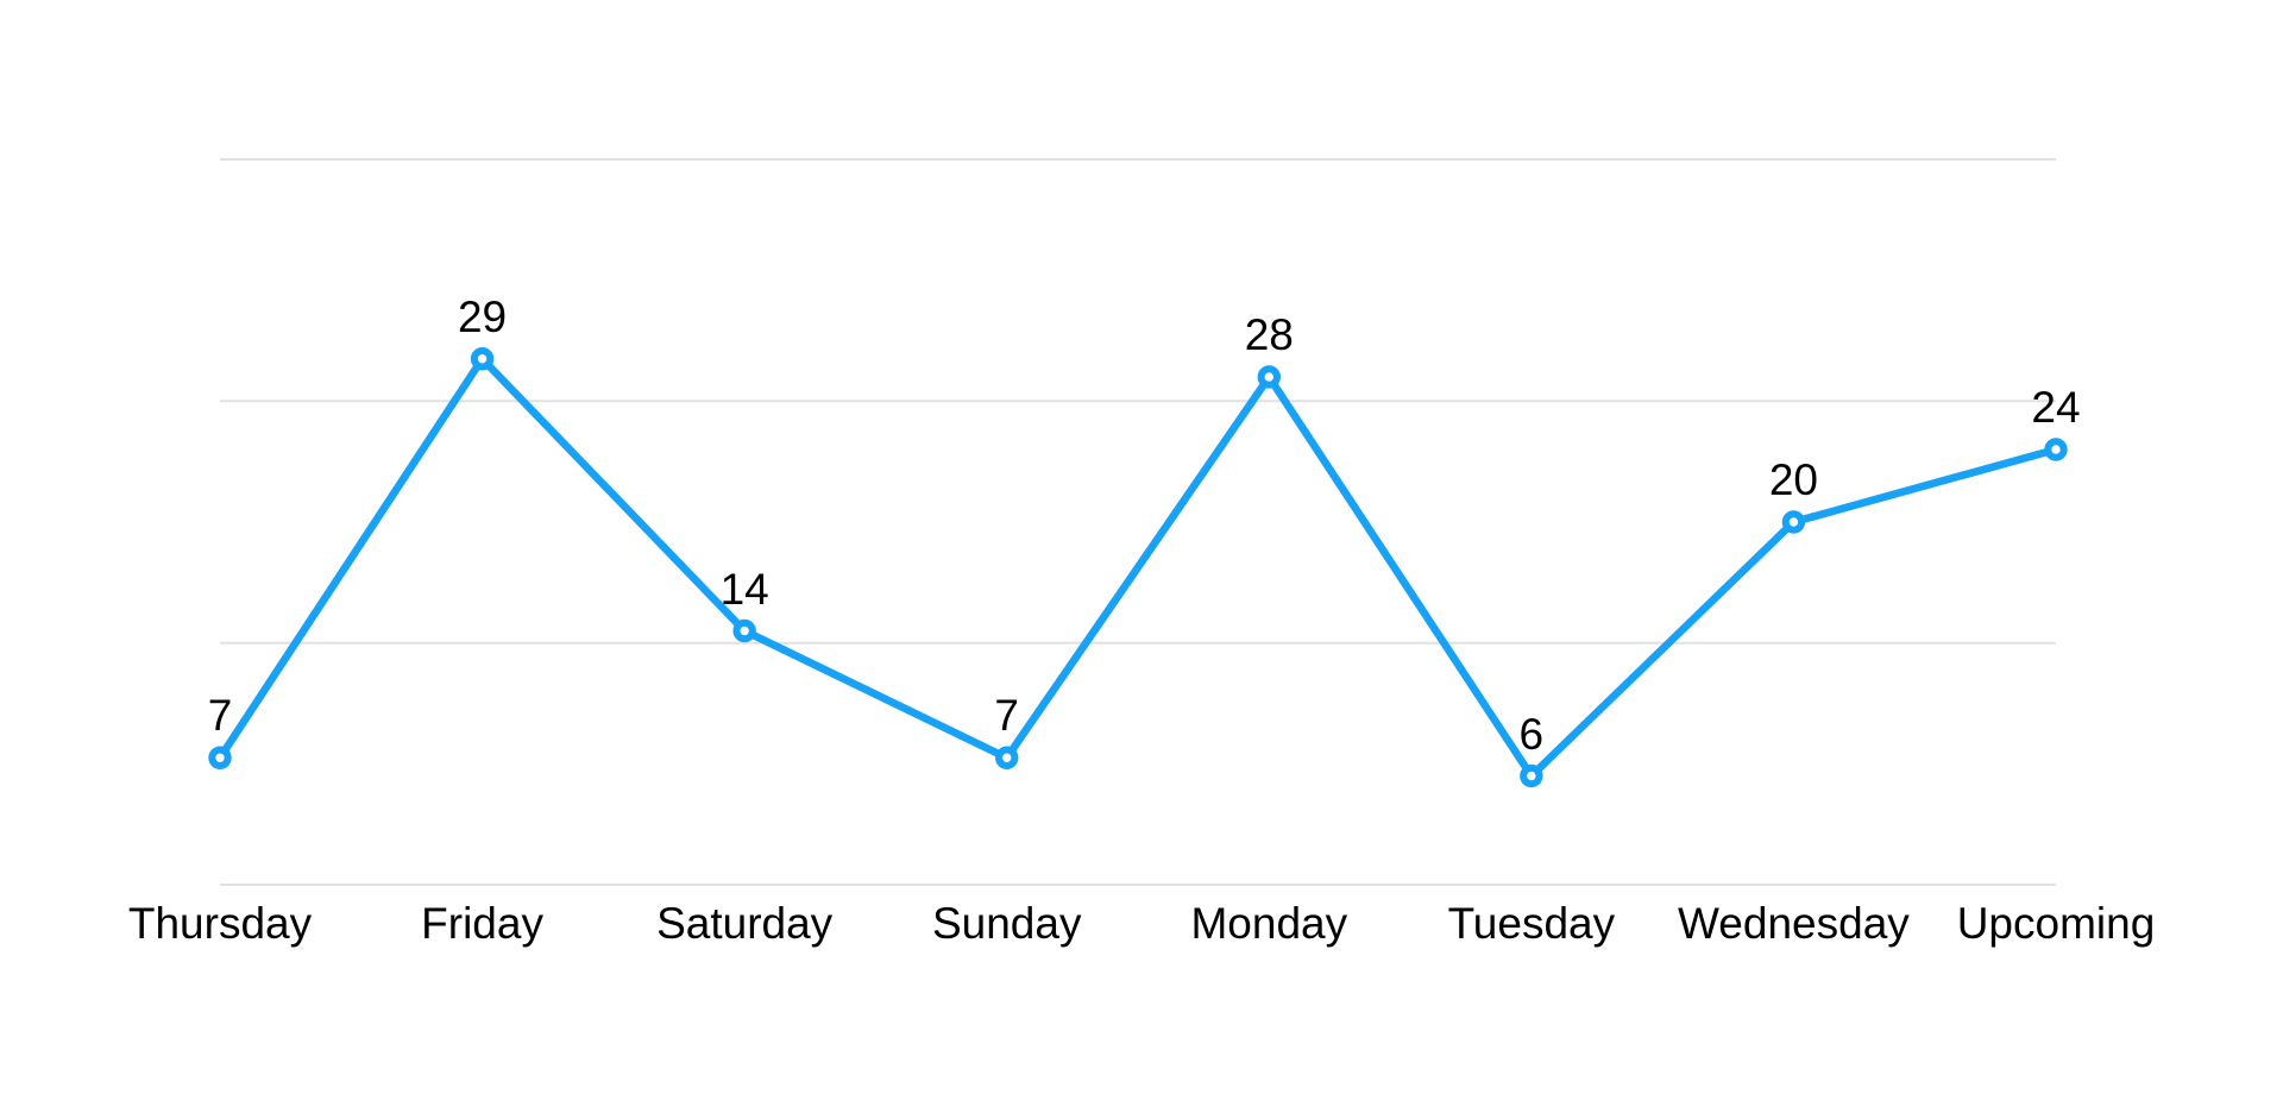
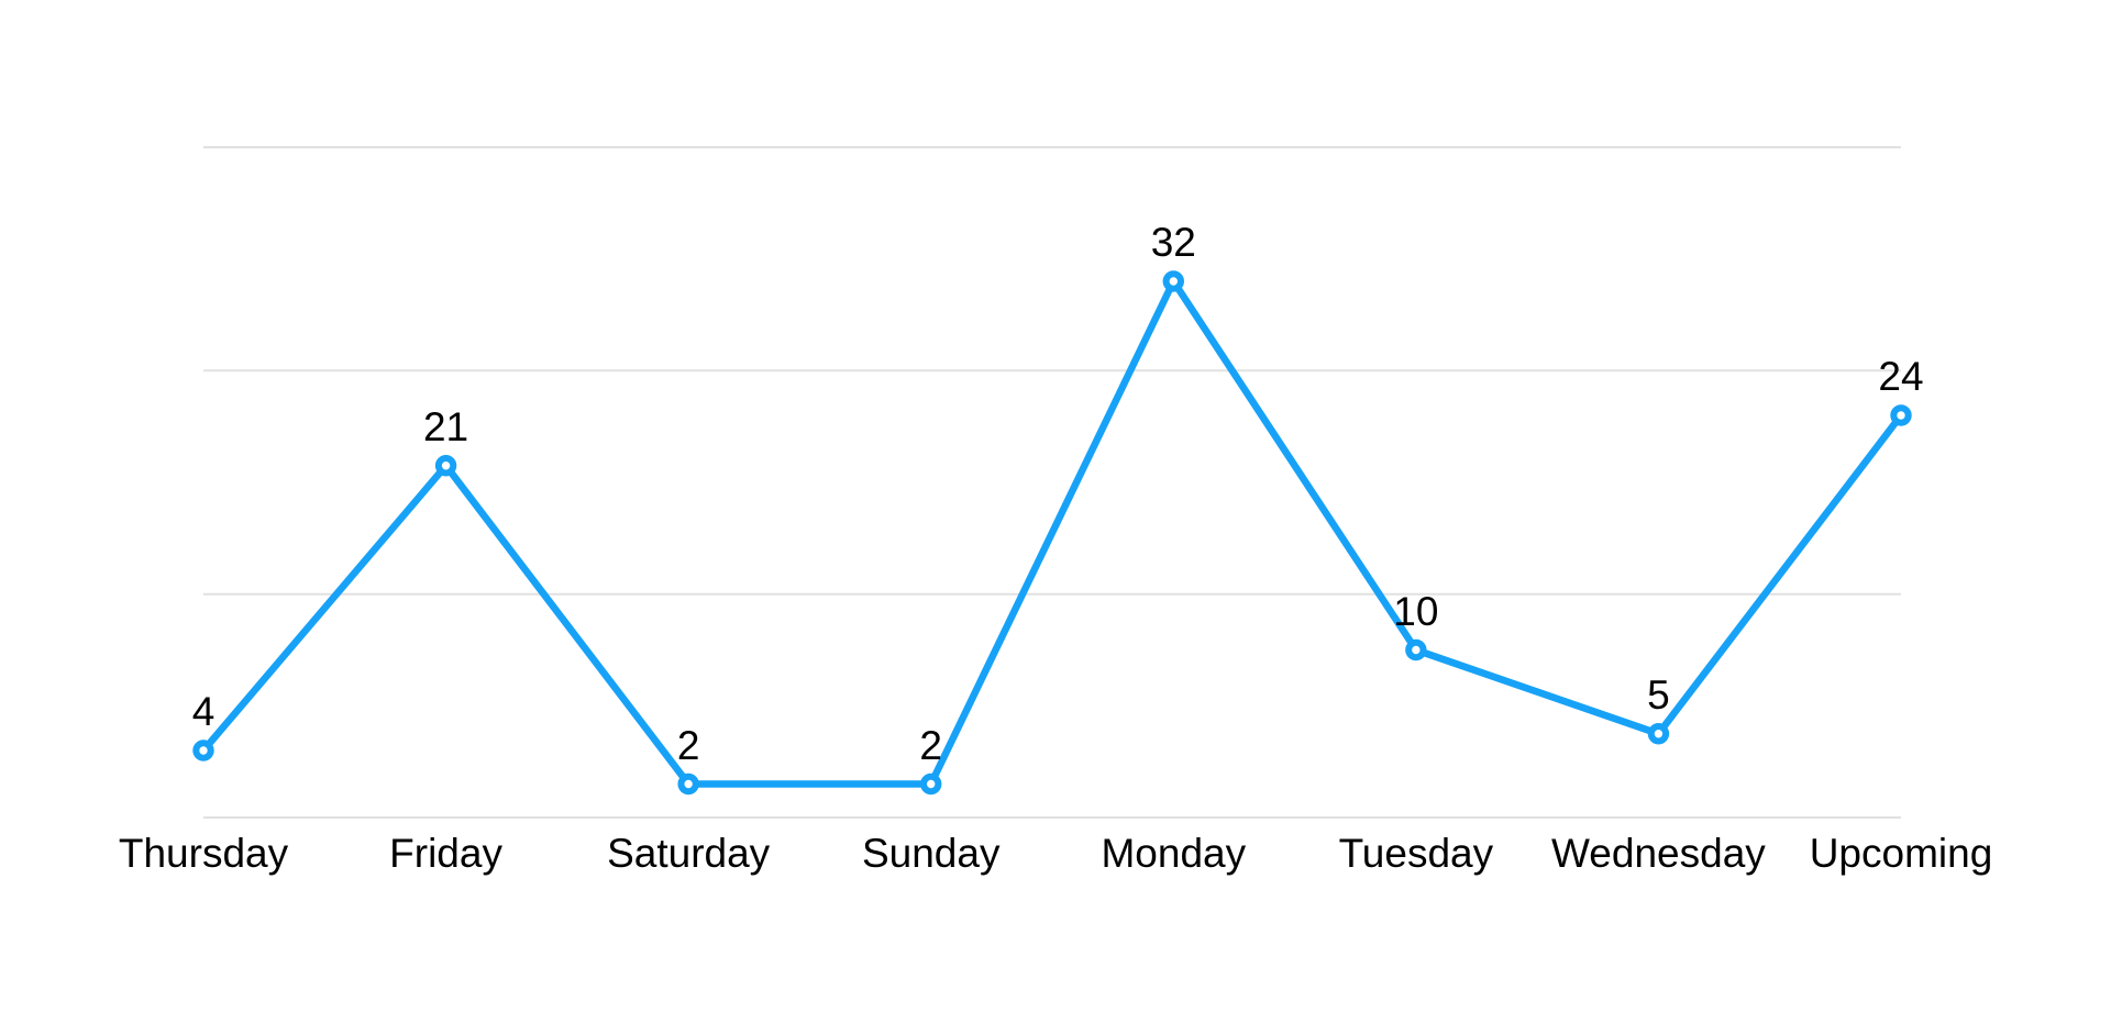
Thursday: 7 -> 4
Friday: 29 -> 21
Saturday: 14 -> 2
Sunday: 7 -> 2
Monday: 28 -> 32
Tuesday: 6 -> 10
Wednesday: 20 -> 5
